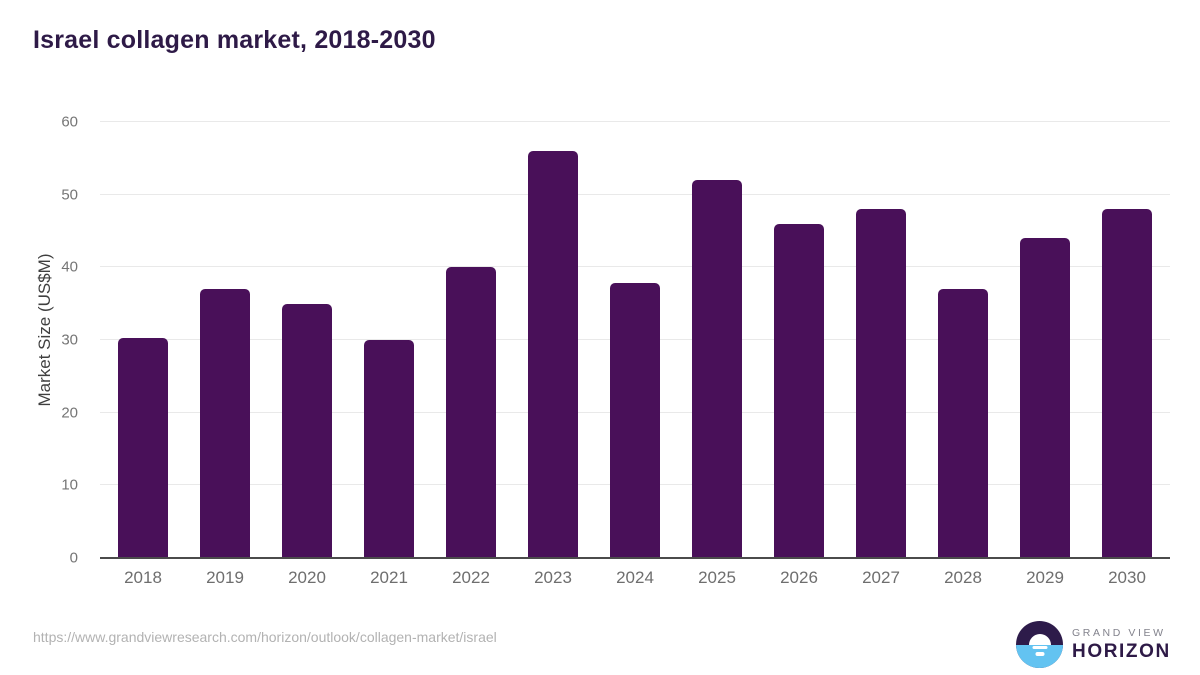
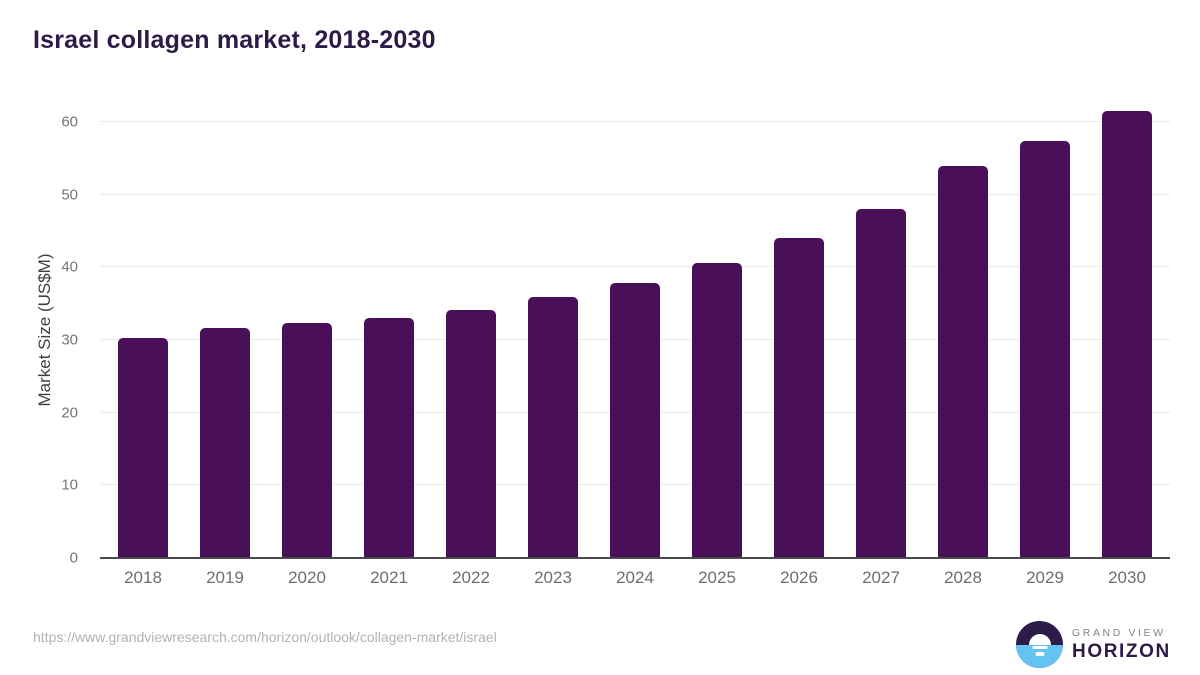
2019: 37 -> 32
2020: 35 -> 32
2021: 30 -> 33
2022: 40 -> 34
2023: 56 -> 36
2025: 52 -> 41
2026: 46 -> 44
2028: 37 -> 54
2029: 44 -> 57
2030: 48 -> 62
